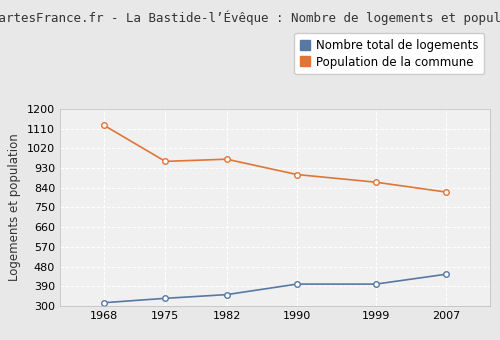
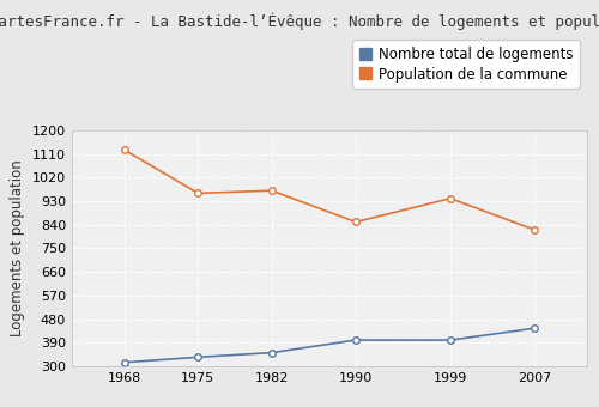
Population de la commune/1990: 900 -> 850
Population de la commune/1999: 865 -> 940
